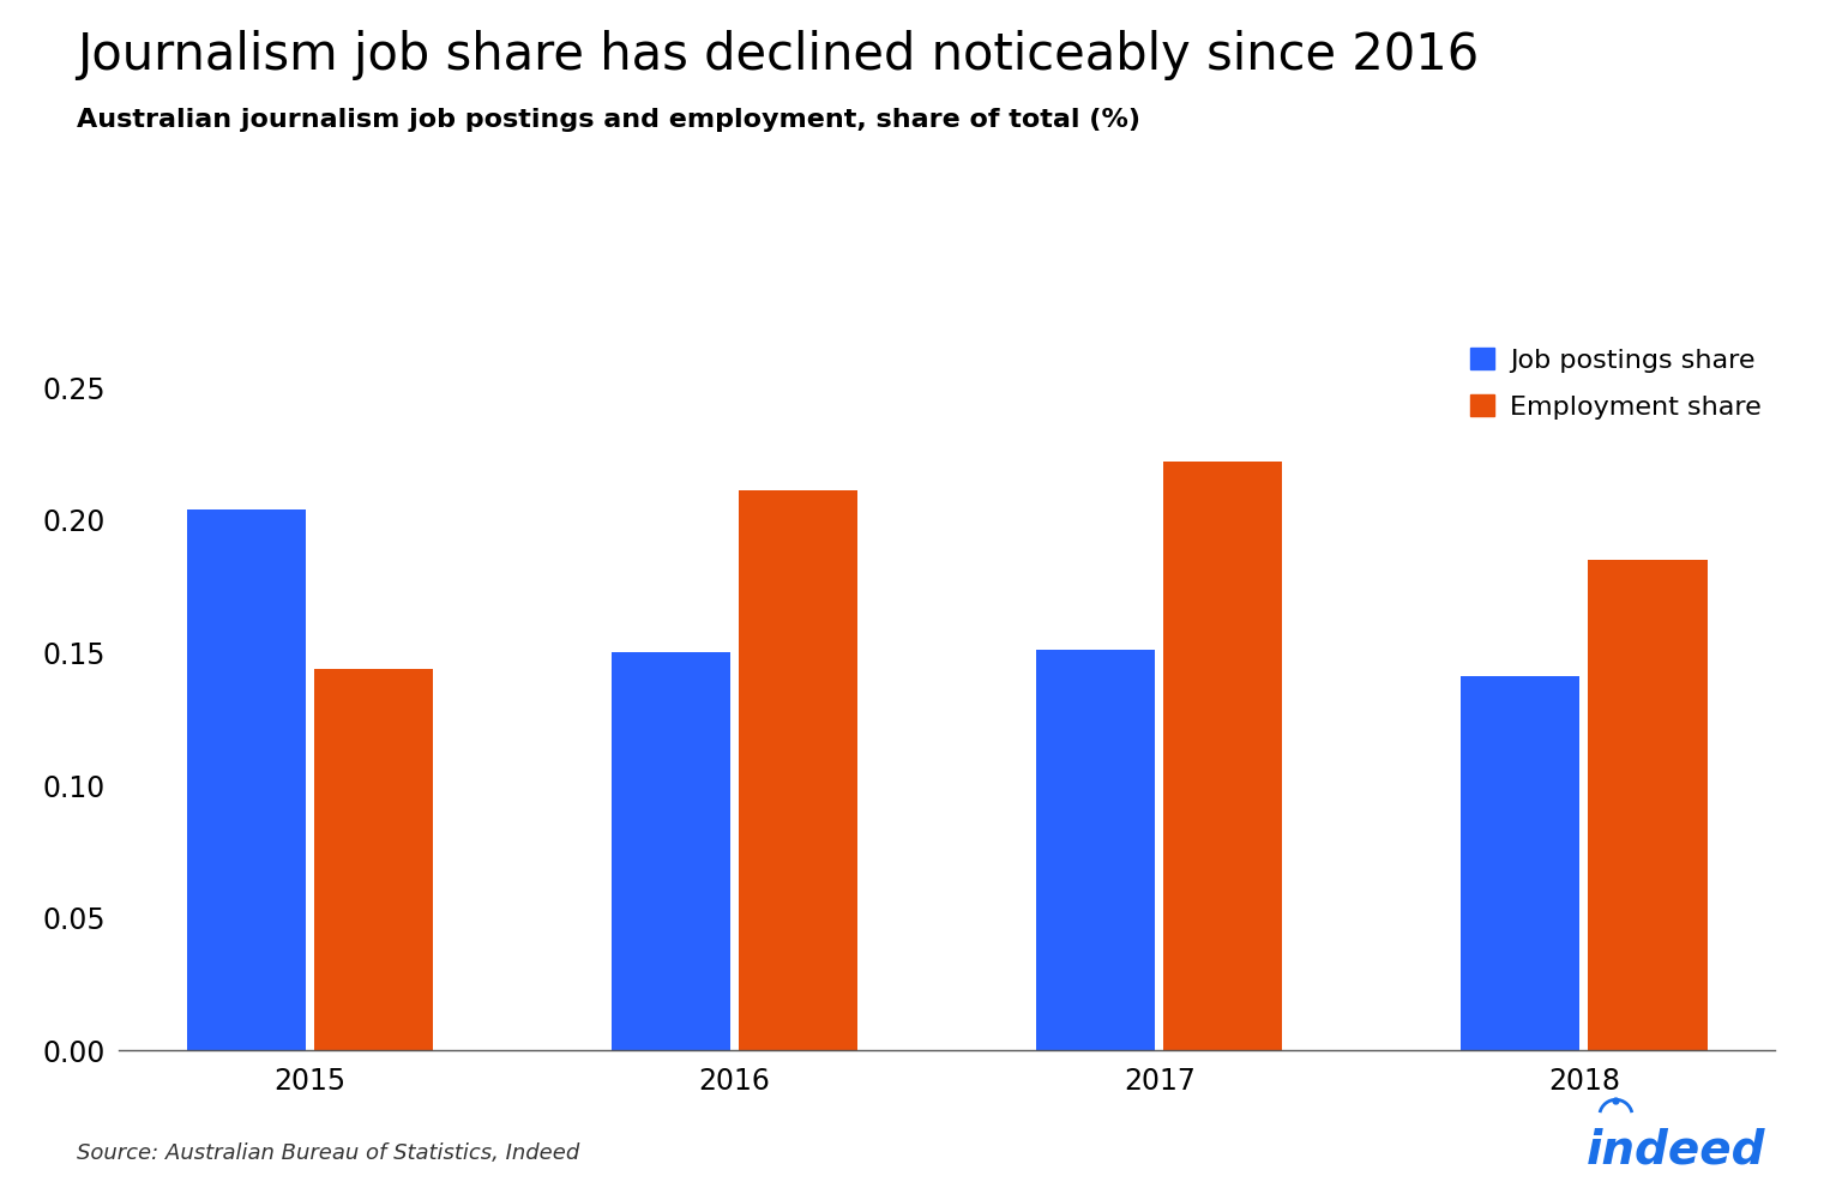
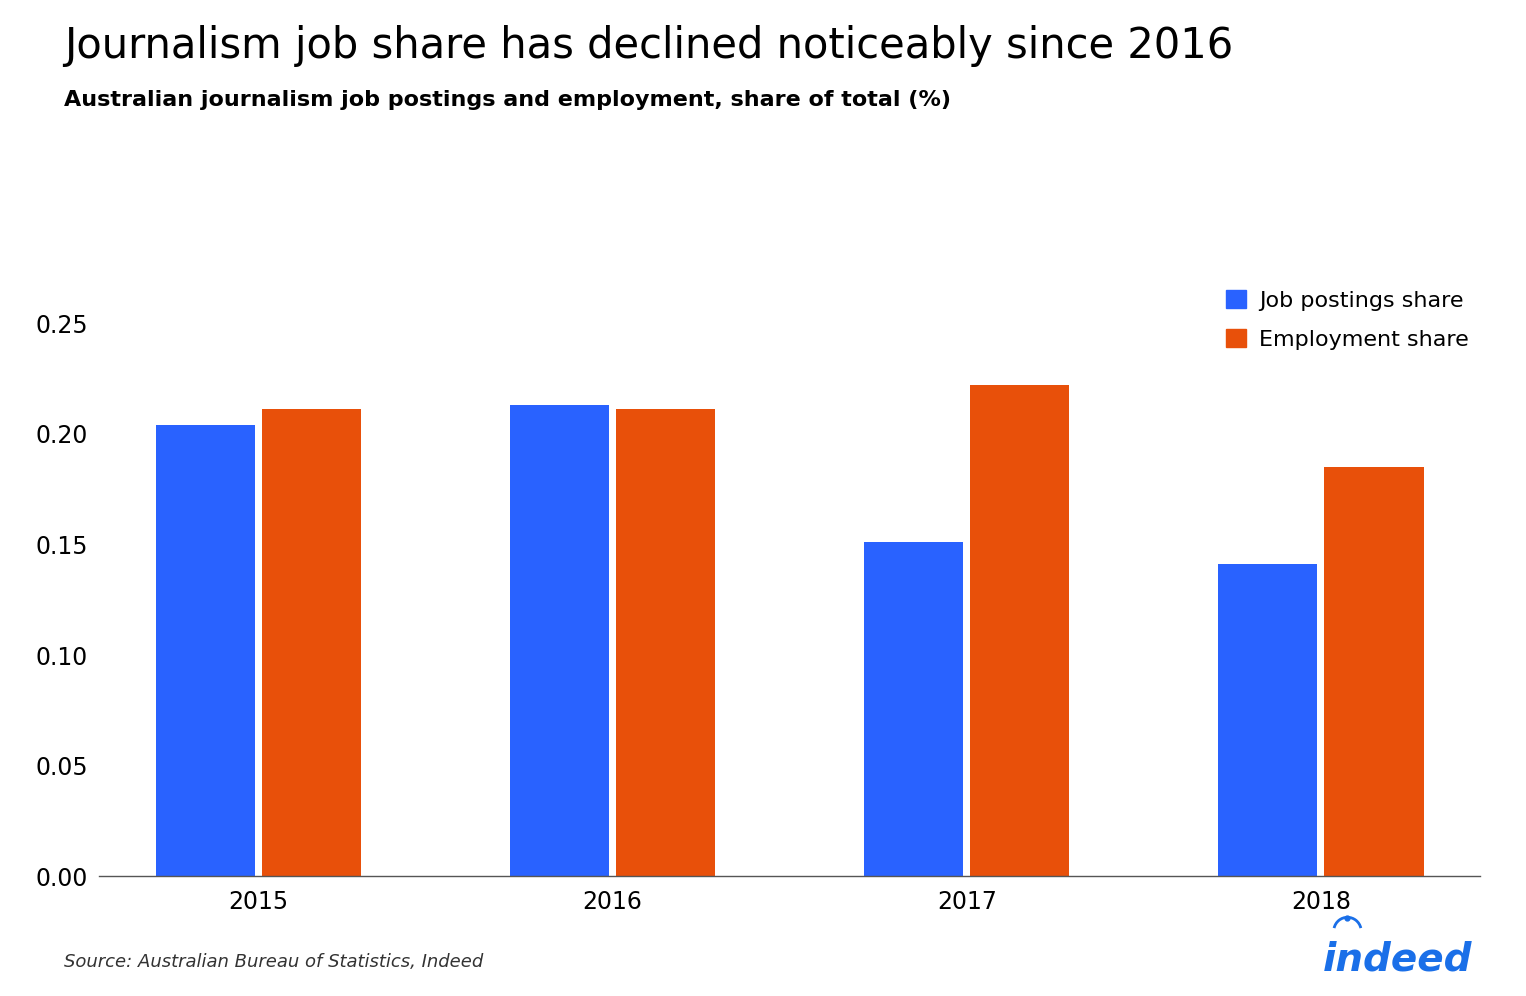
Employment share/2015: 0.144 -> 0.211
Job postings share/2016: 0.150 -> 0.213
